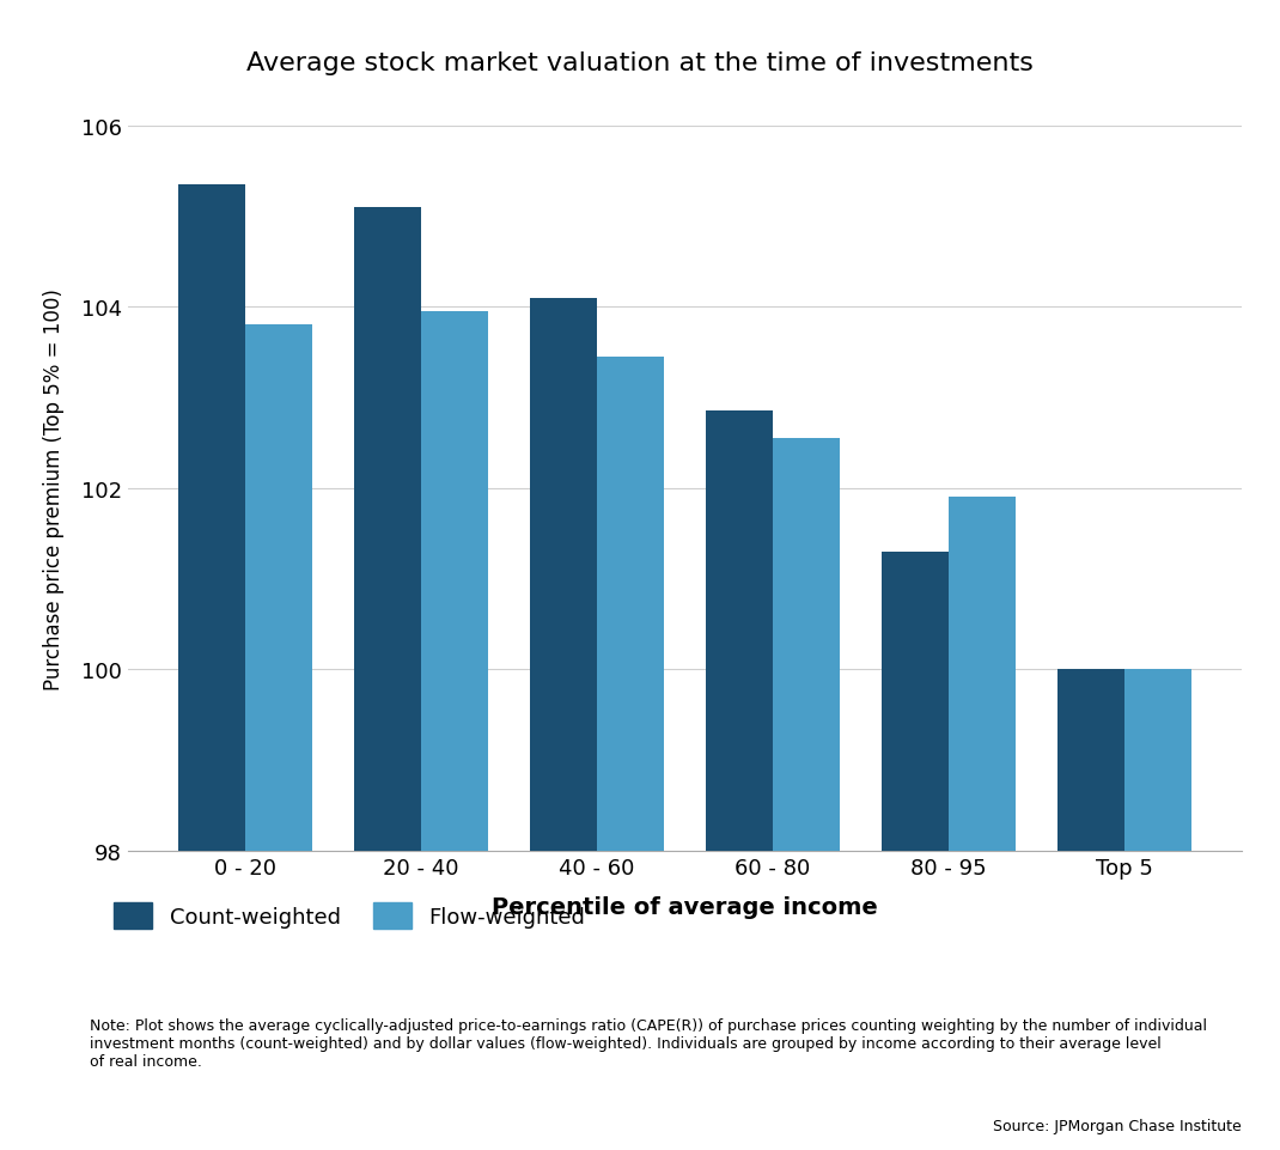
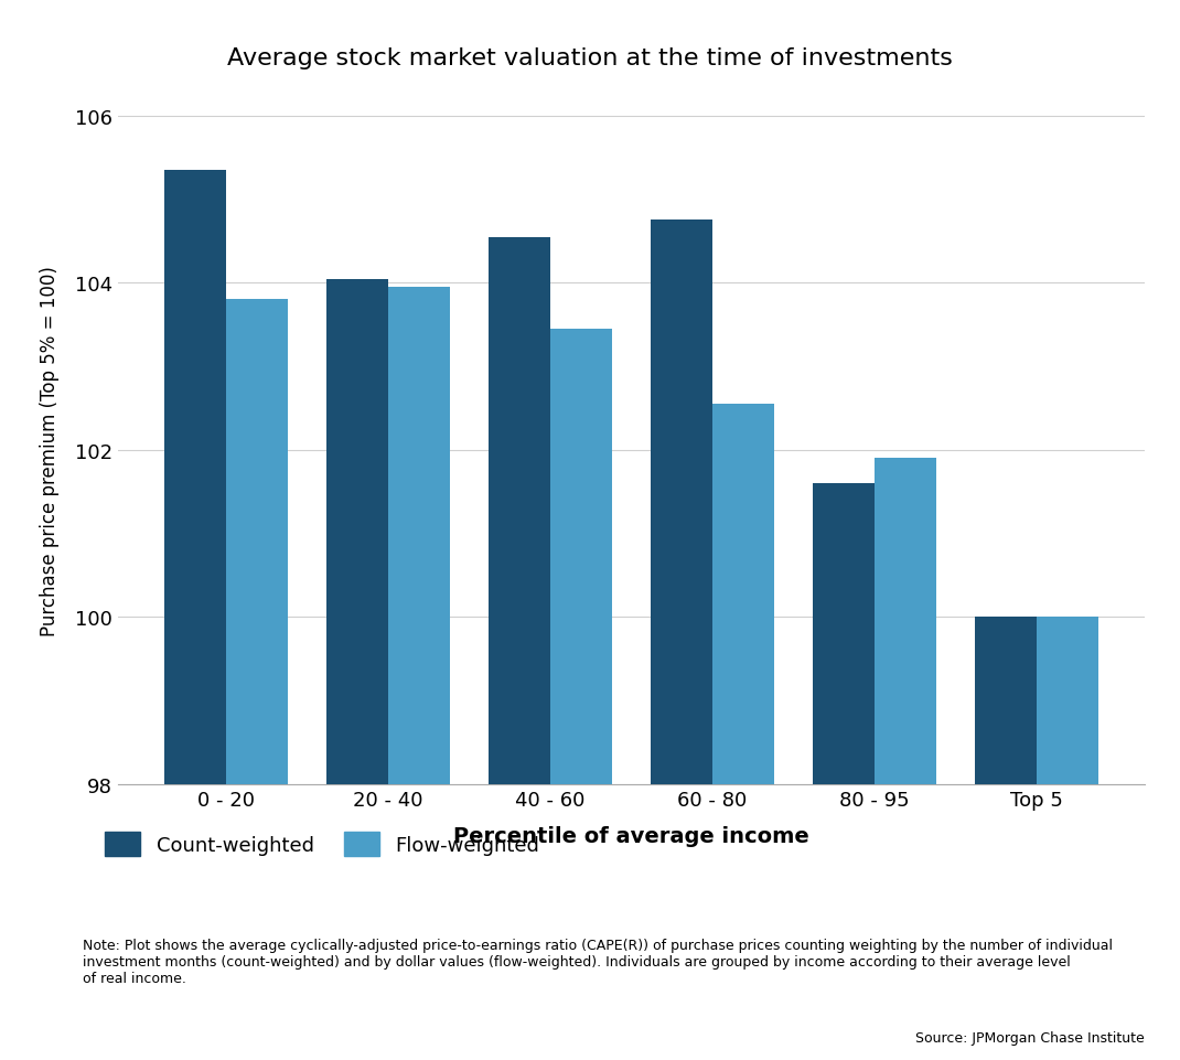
Count-weighted/20 - 40: 105.10 -> 104.04
Count-weighted/40 - 60: 104.10 -> 104.54
Count-weighted/60 - 80: 102.85 -> 104.76
Count-weighted/80 - 95: 101.30 -> 101.60
